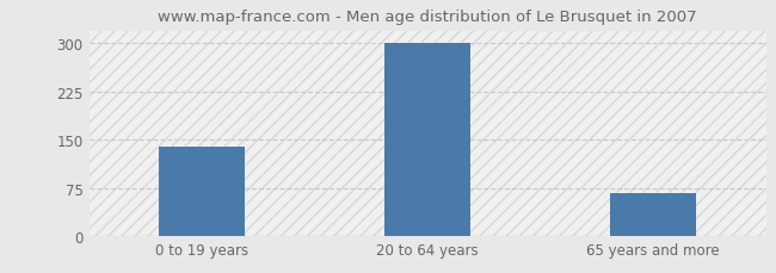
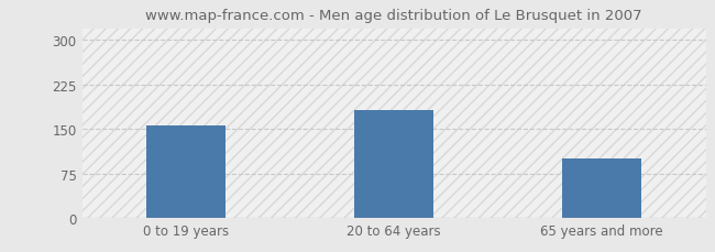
0 to 19 years: 140 -> 156
20 to 64 years: 300 -> 182
65 years and more: 68 -> 100
